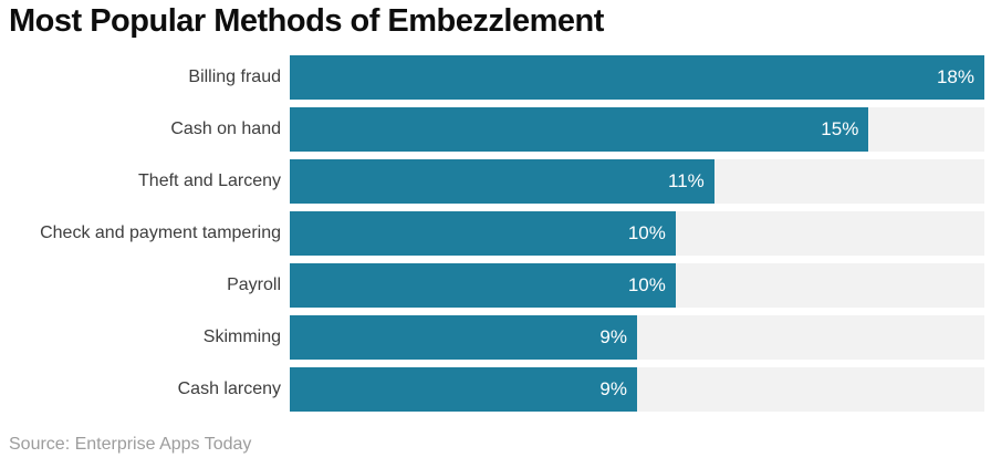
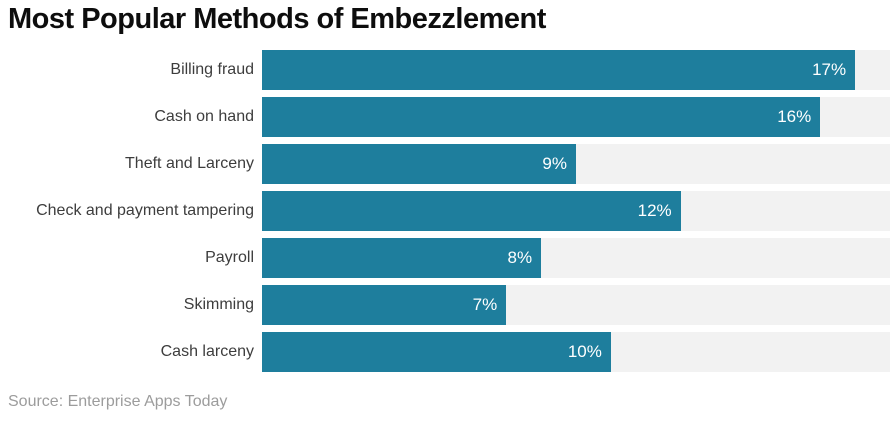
Billing fraud: 18% -> 17%
Cash on hand: 15% -> 16%
Theft and Larceny: 11% -> 9%
Check and payment tampering: 10% -> 12%
Payroll: 10% -> 8%
Skimming: 9% -> 7%
Cash larceny: 9% -> 10%
